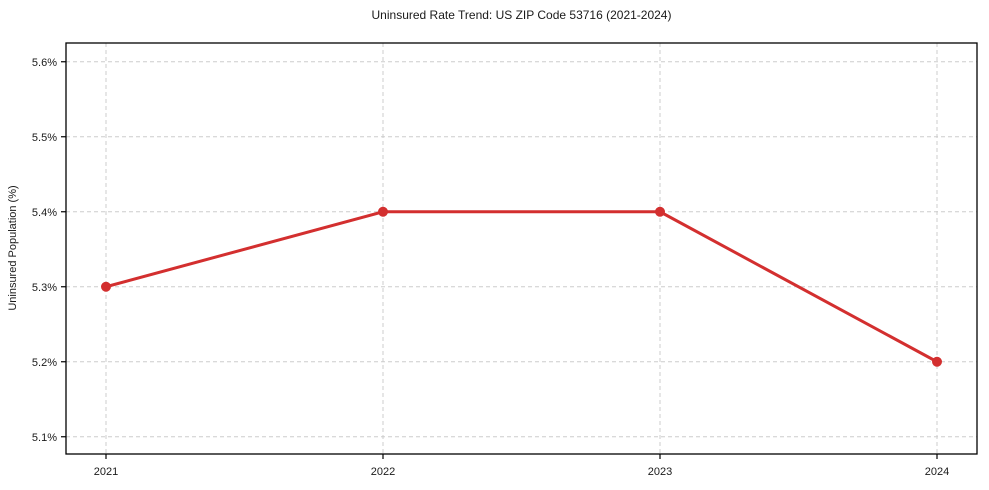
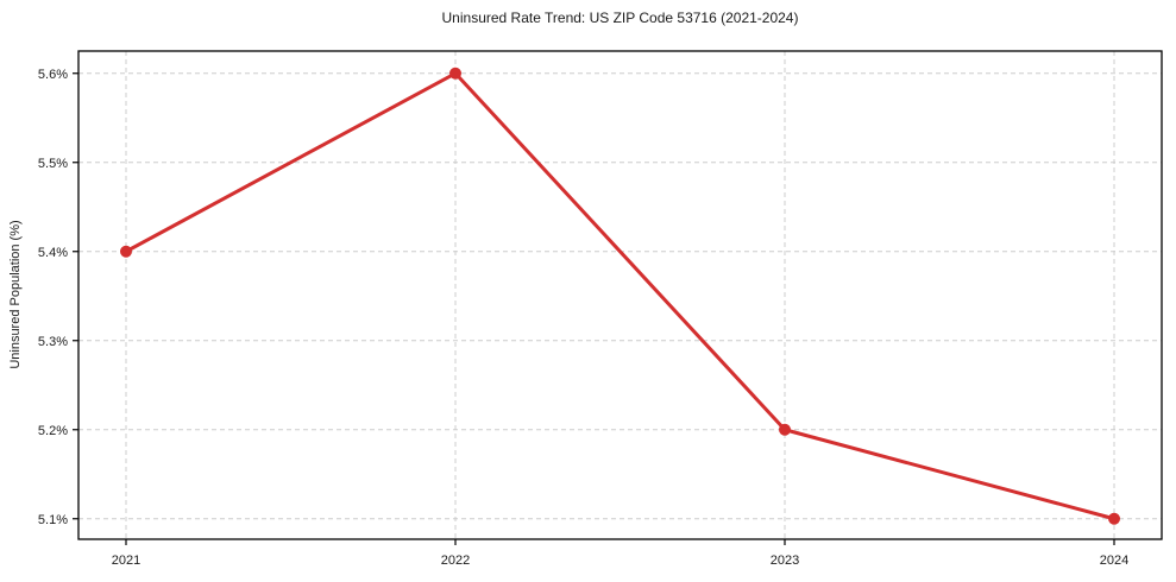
2021: 5.3% -> 5.4%
2022: 5.4% -> 5.6%
2023: 5.4% -> 5.2%
2024: 5.2% -> 5.1%
